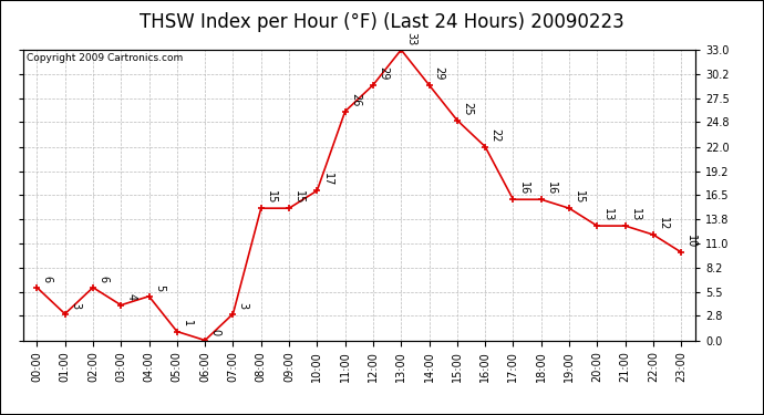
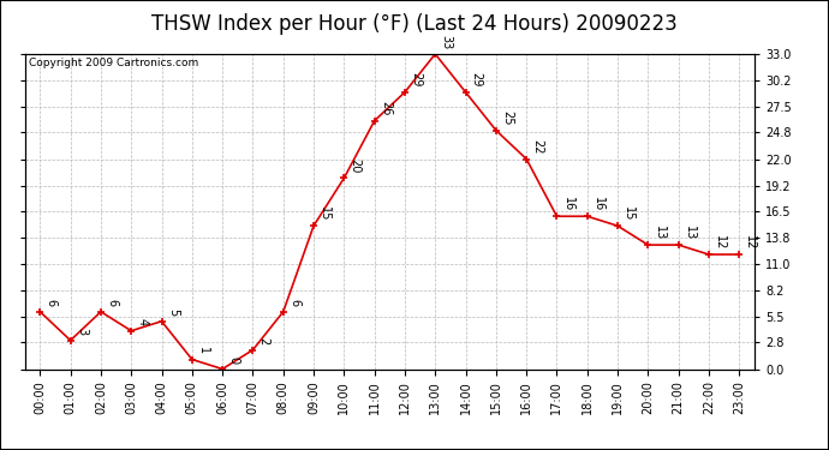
07:00: 3 -> 2
08:00: 15 -> 6
10:00: 17 -> 20
23:00: 10 -> 12
